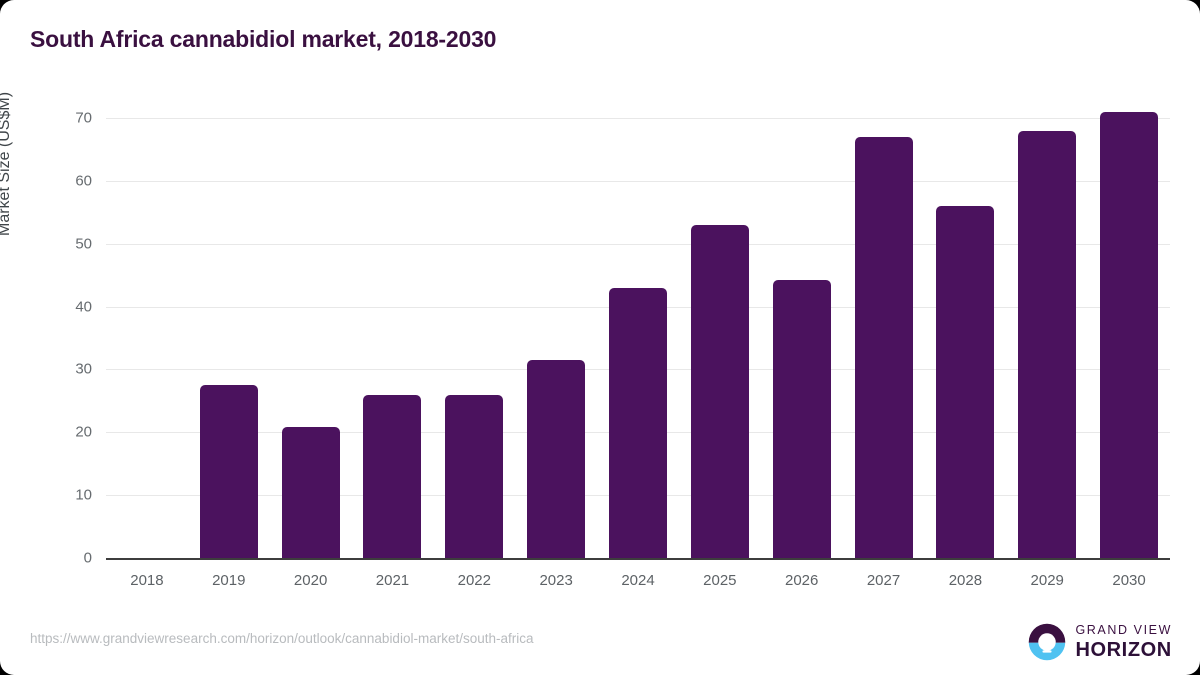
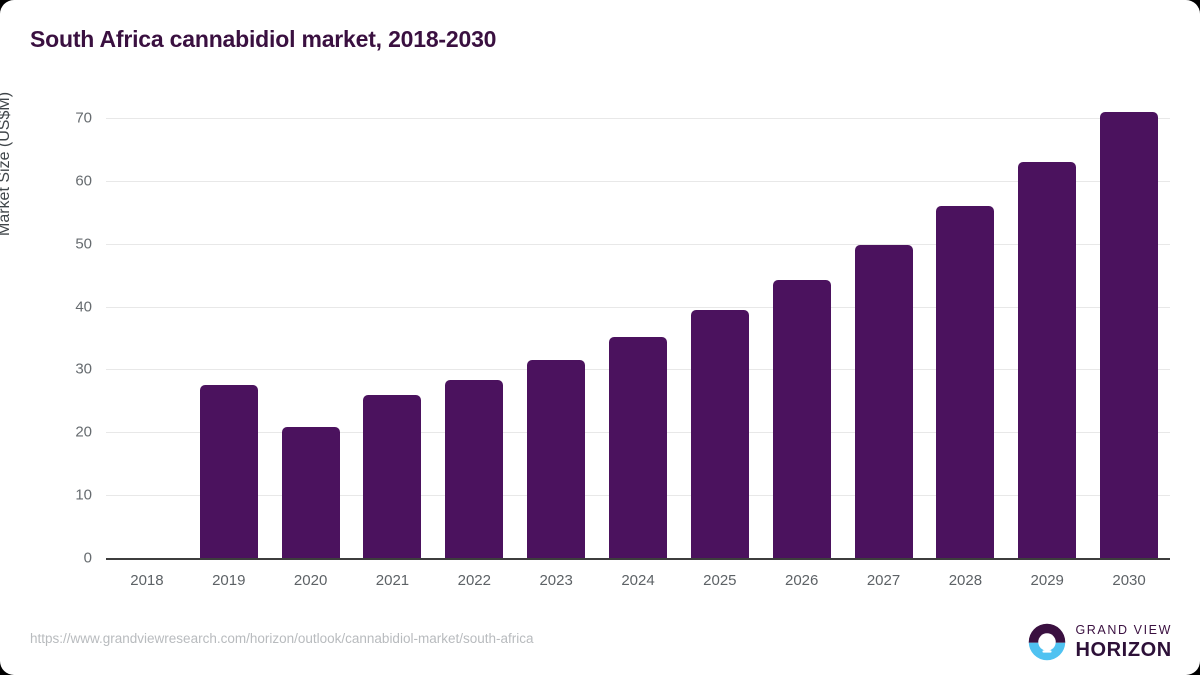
2022: 26 -> 28
2024: 43 -> 35
2025: 53 -> 39
2027: 67 -> 50
2029: 68 -> 63
